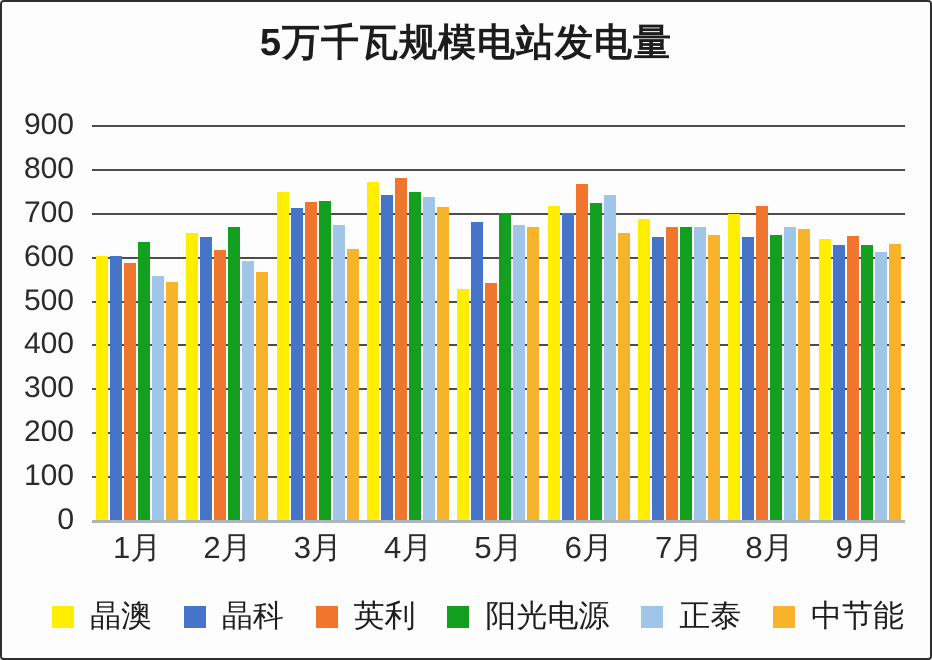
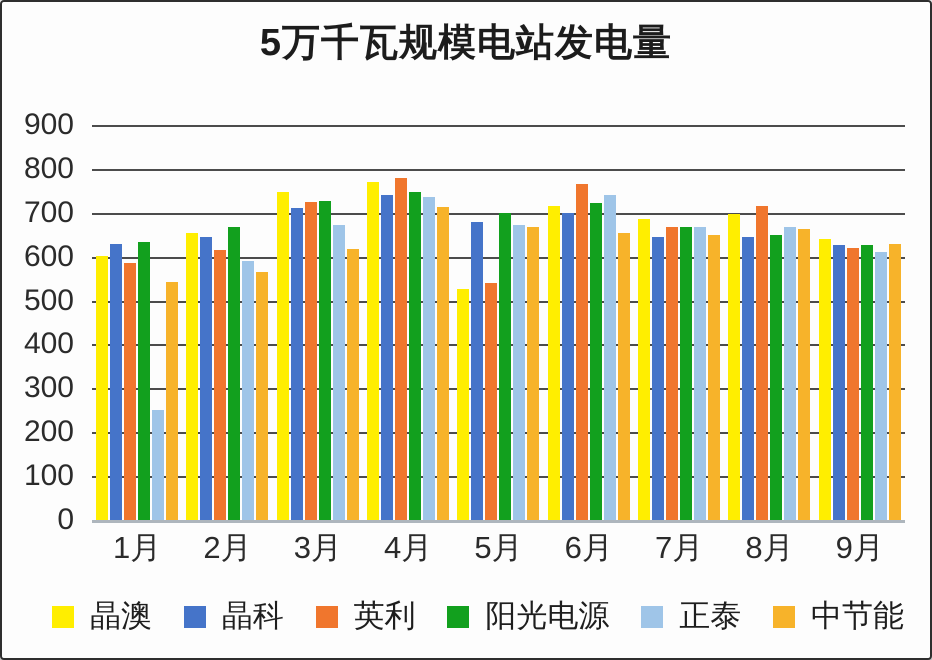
晶科/1月: 600 -> 630
正泰/1月: 560 -> 250
英利/9月: 650 -> 620
